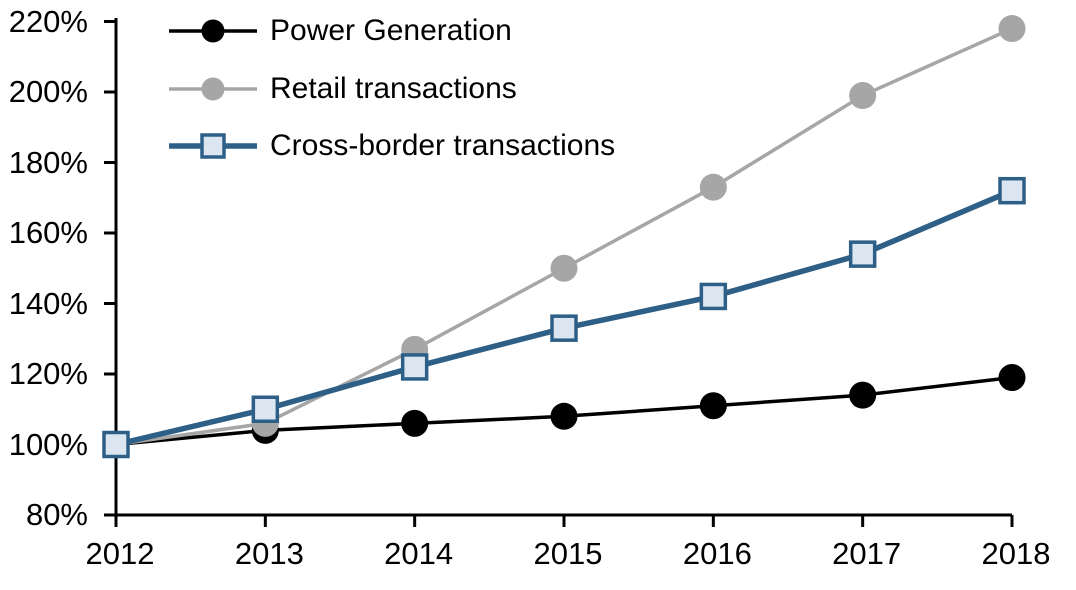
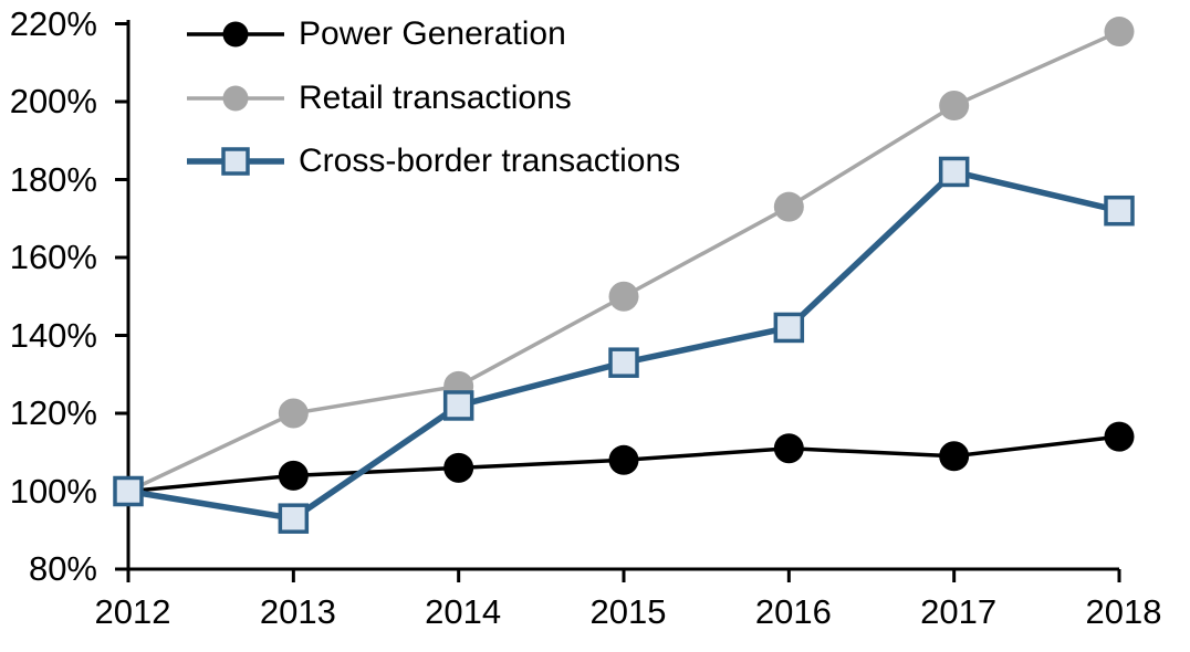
Retail transactions/2013: 106% -> 120%
Cross-border transactions/2013: 110% -> 93%
Power Generation/2017: 114% -> 109%
Cross-border transactions/2017: 154% -> 182%
Power Generation/2018: 119% -> 114%
